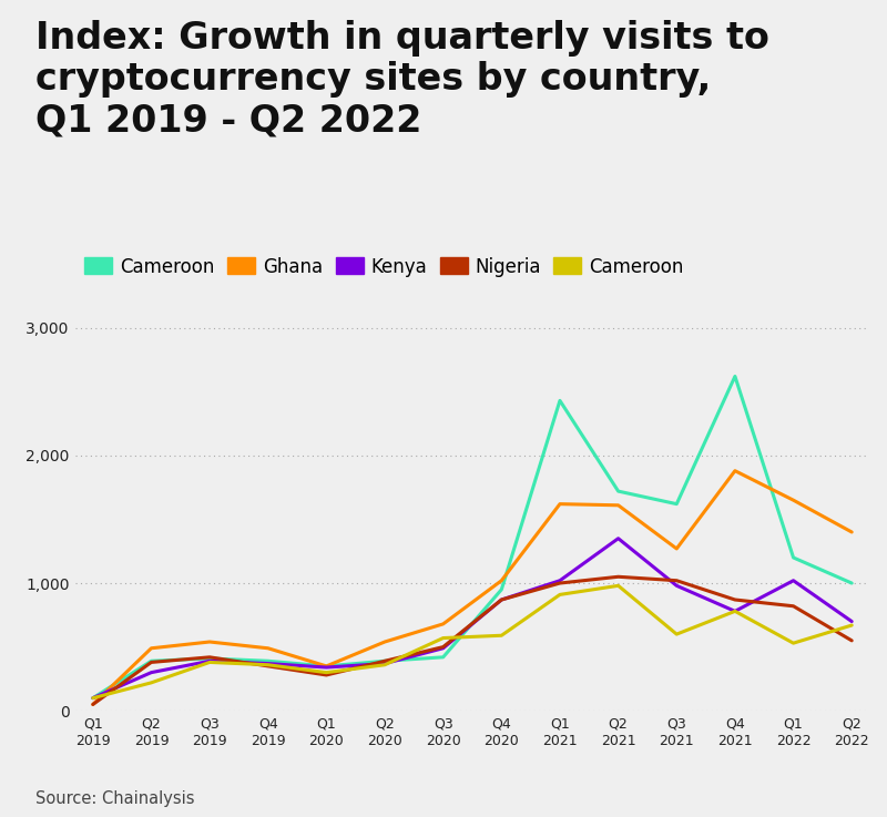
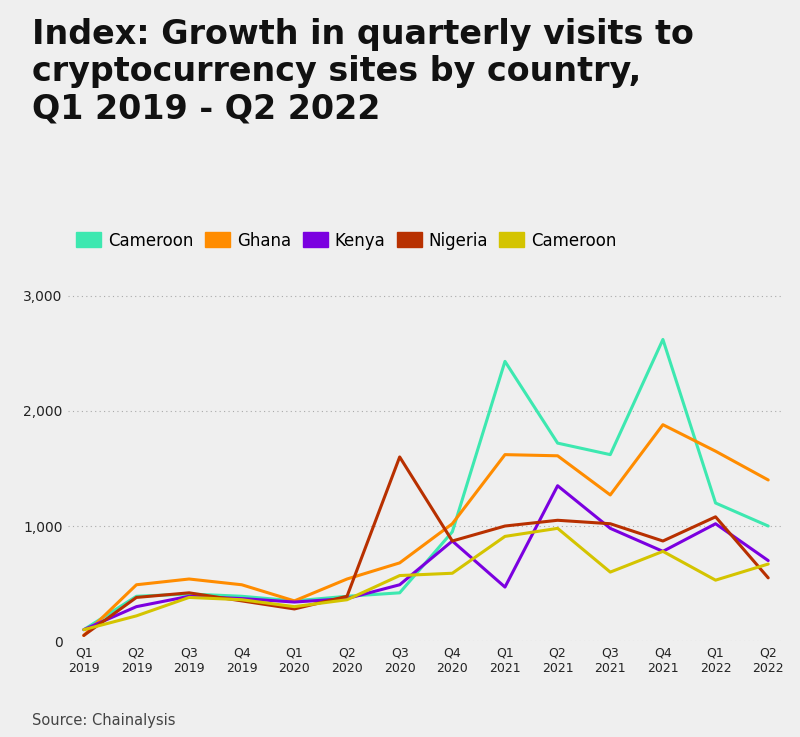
Nigeria/Q3 2020: 500 -> 1,600
Kenya/Q1 2021: 1,020 -> 470
Nigeria/Q1 2022: 820 -> 1,080
